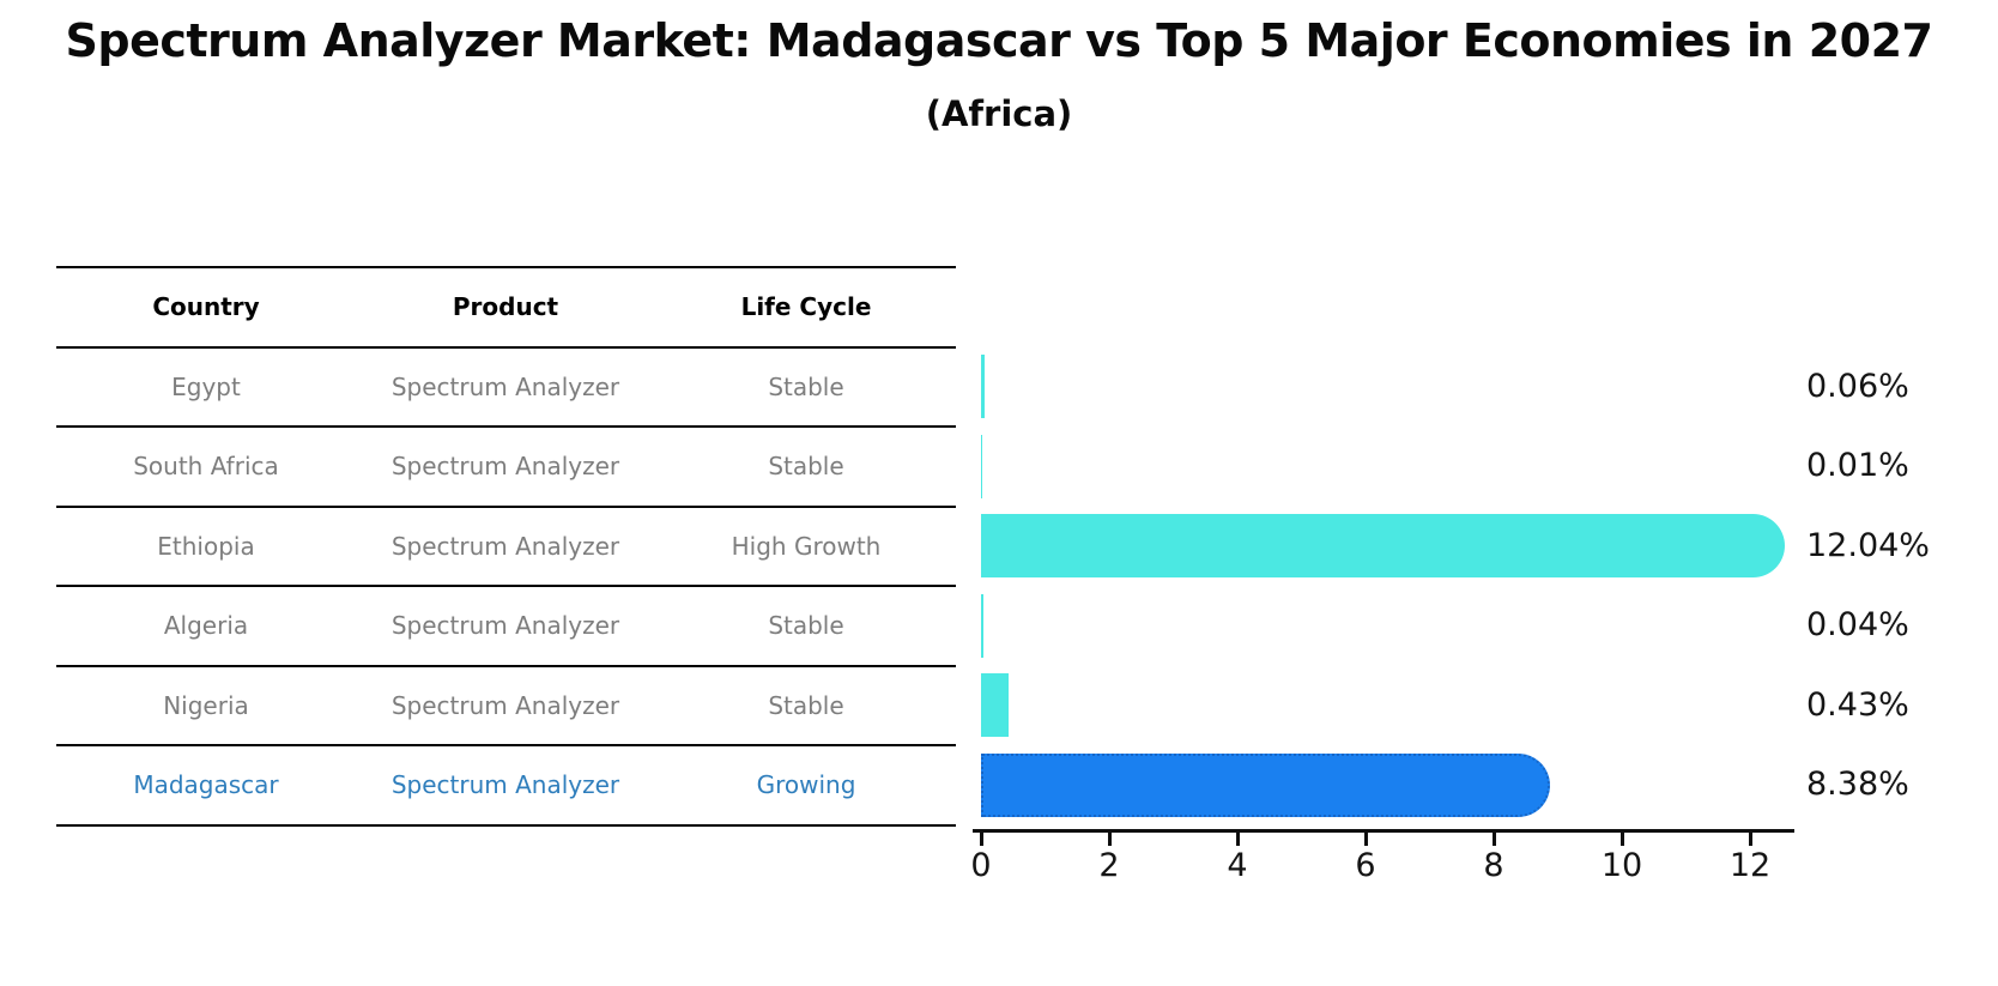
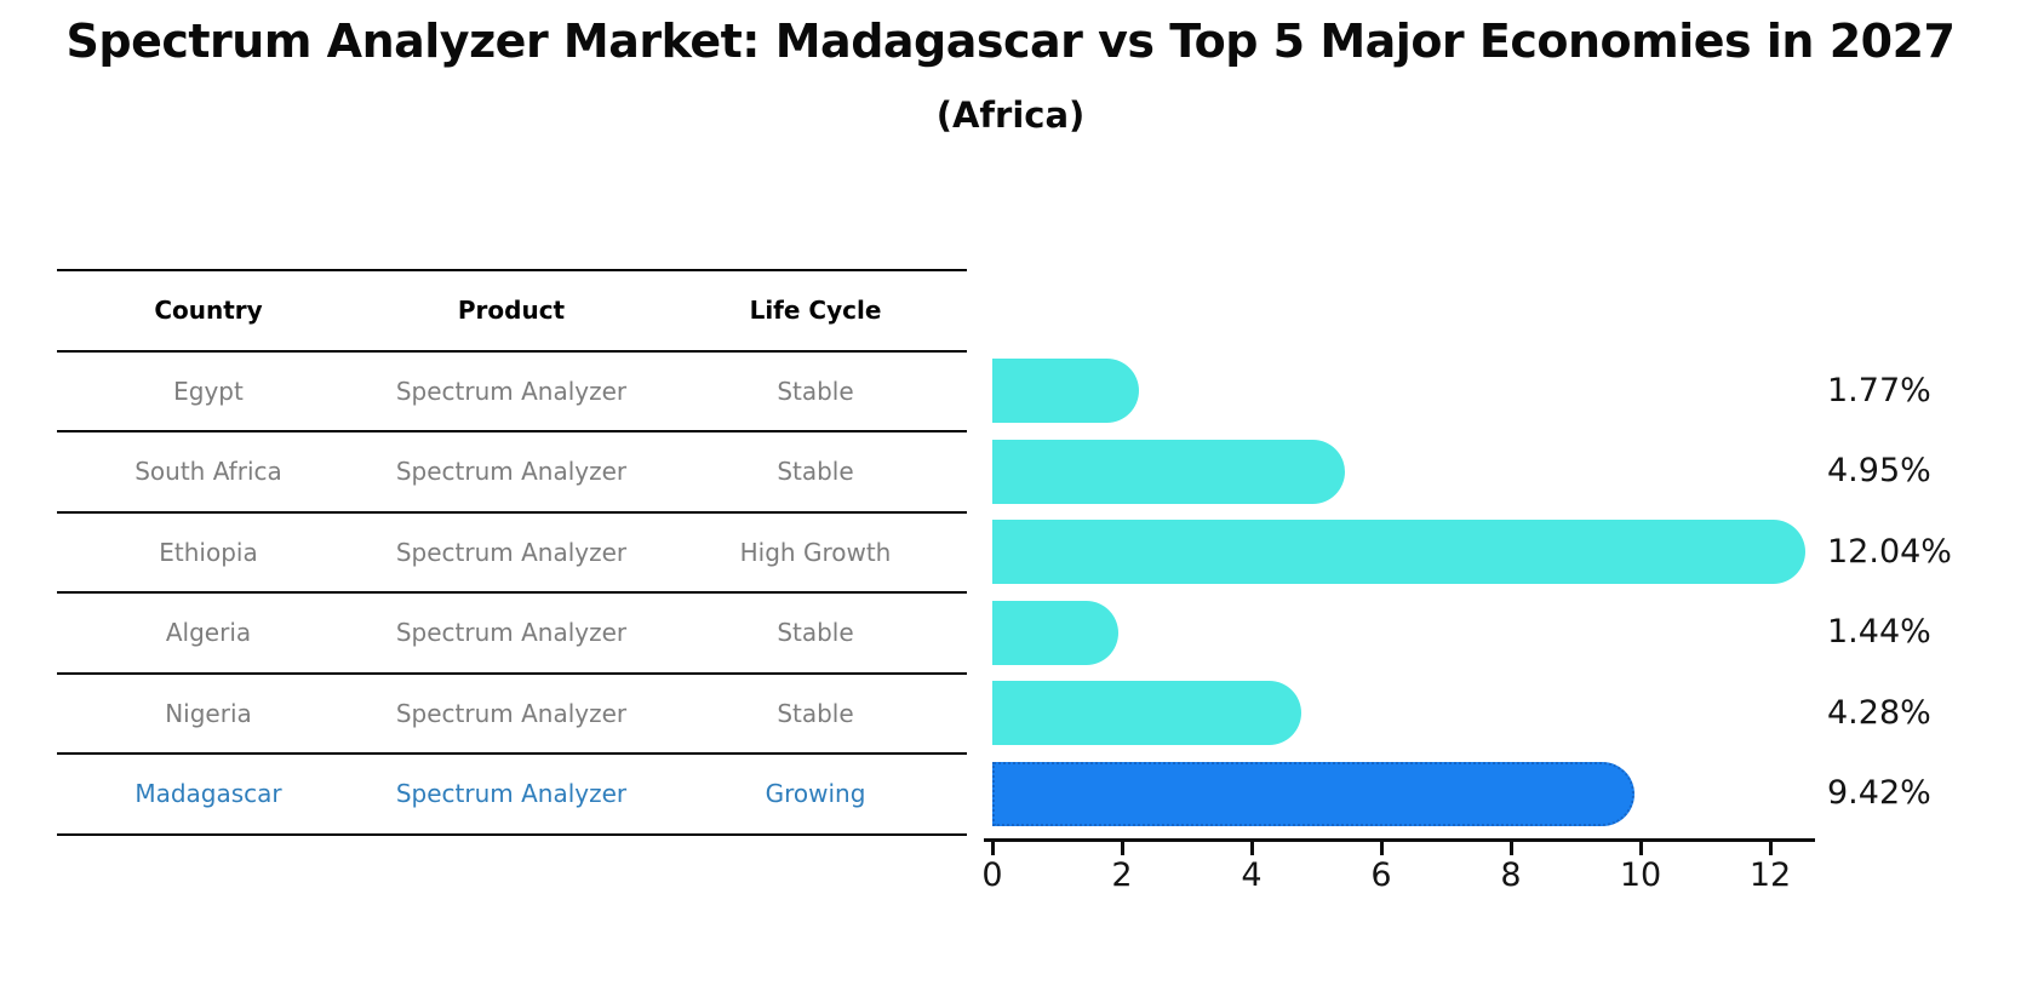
Egypt: 0.06% -> 1.77%
South Africa: 0.01% -> 4.95%
Algeria: 0.04% -> 1.44%
Nigeria: 0.43% -> 4.28%
Madagascar: 8.38% -> 9.42%
